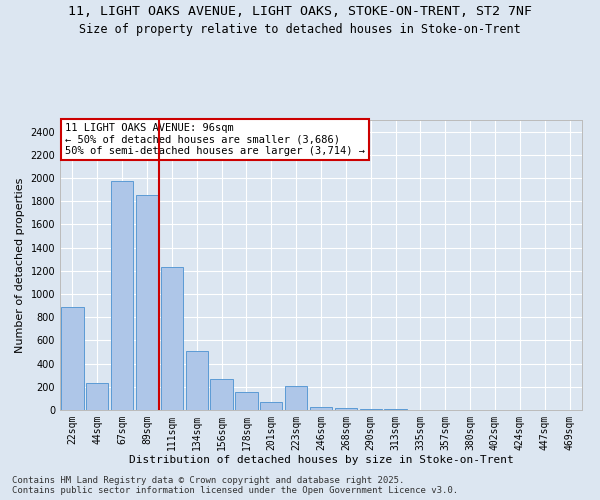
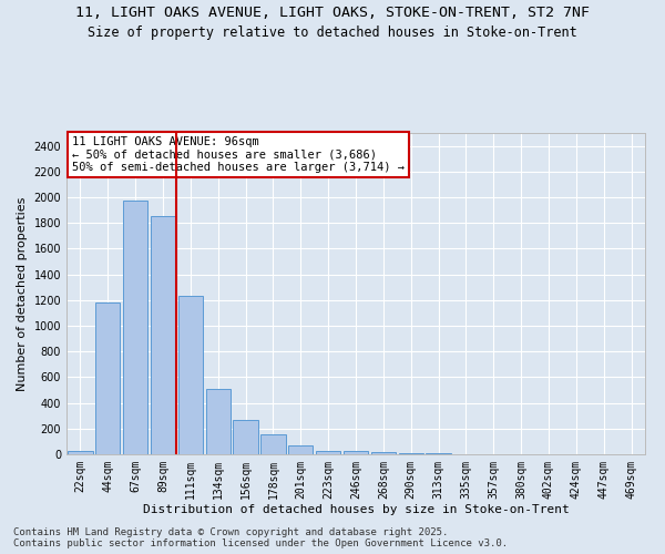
22sqm: 890 -> 30
44sqm: 230 -> 1180
223sqm: 210 -> 30
